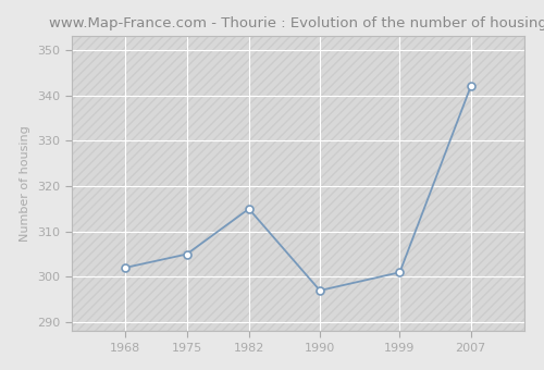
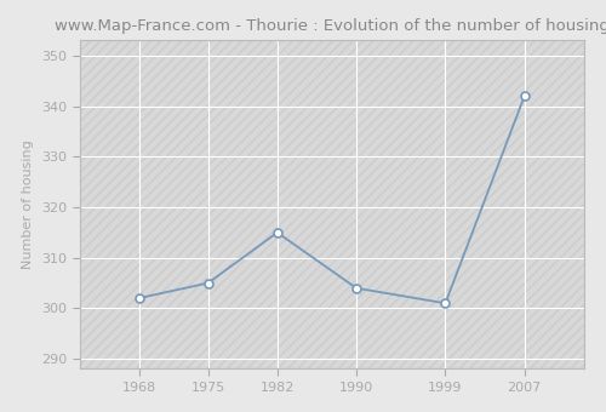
1990: 297 -> 304
